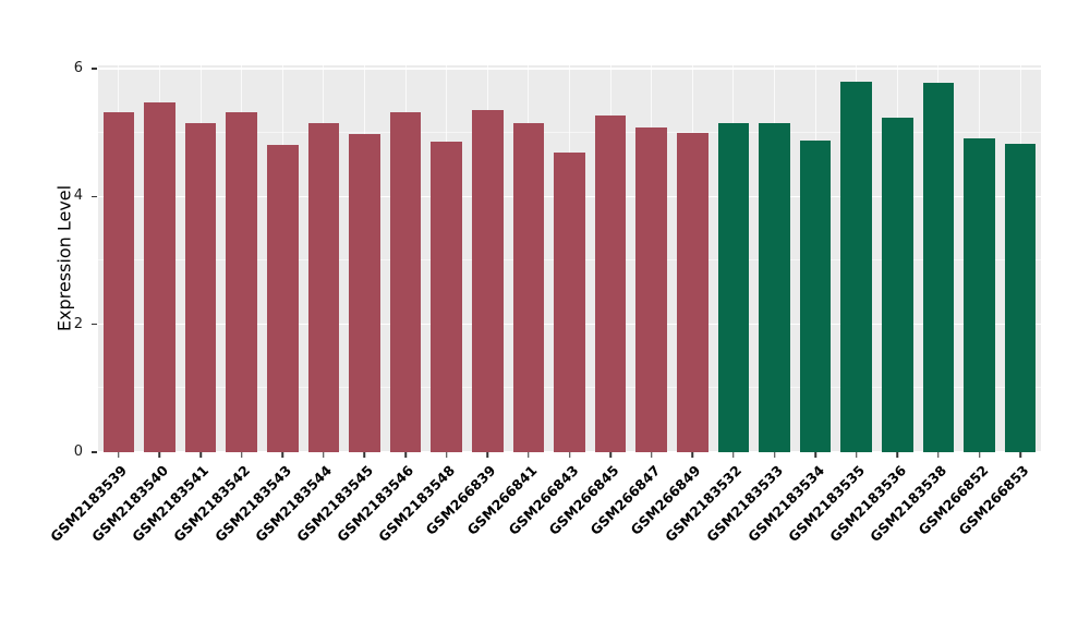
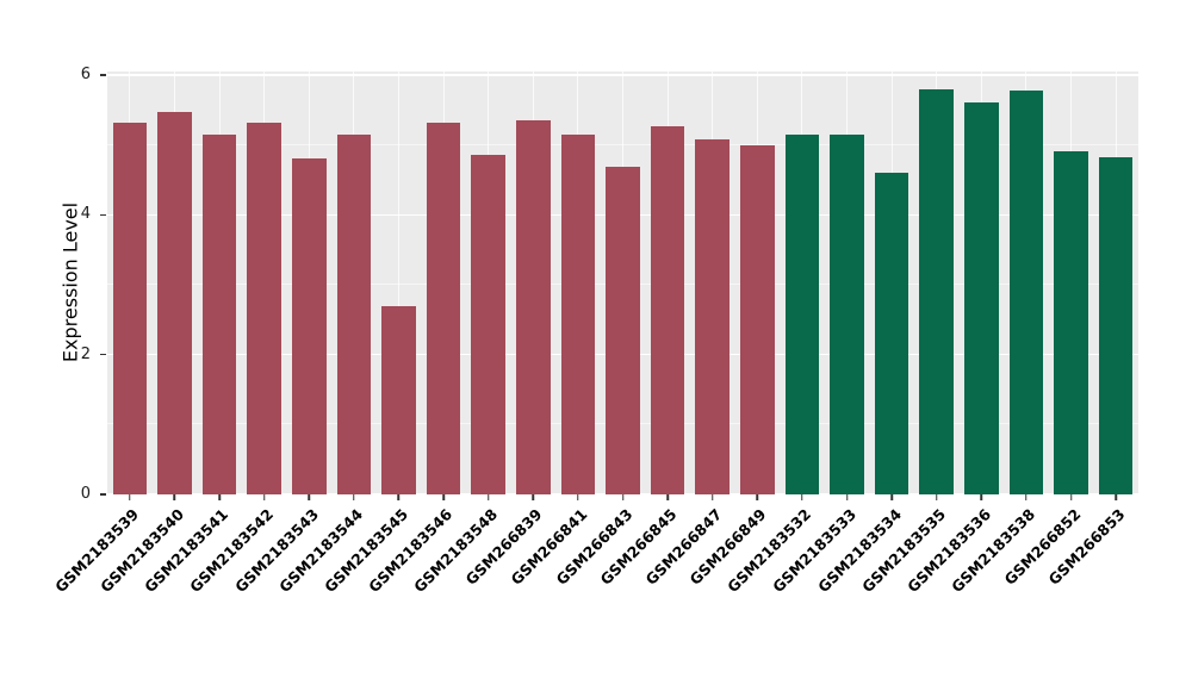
GSM2183545: 5.0 -> 2.7
GSM2183534: 4.9 -> 4.6
GSM2183536: 5.2 -> 5.6
